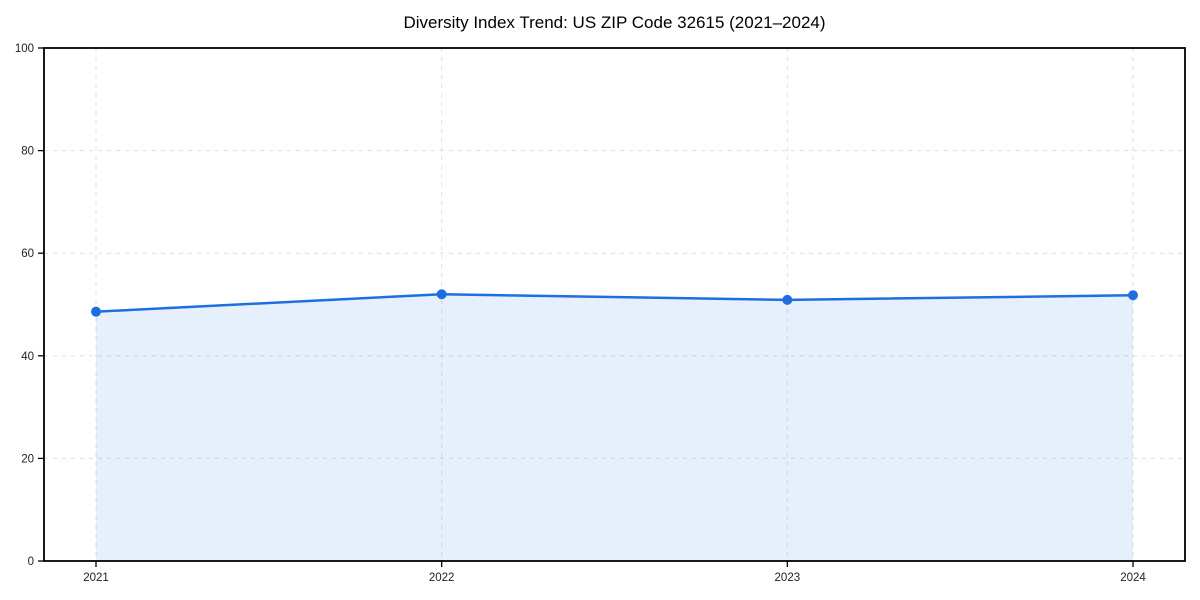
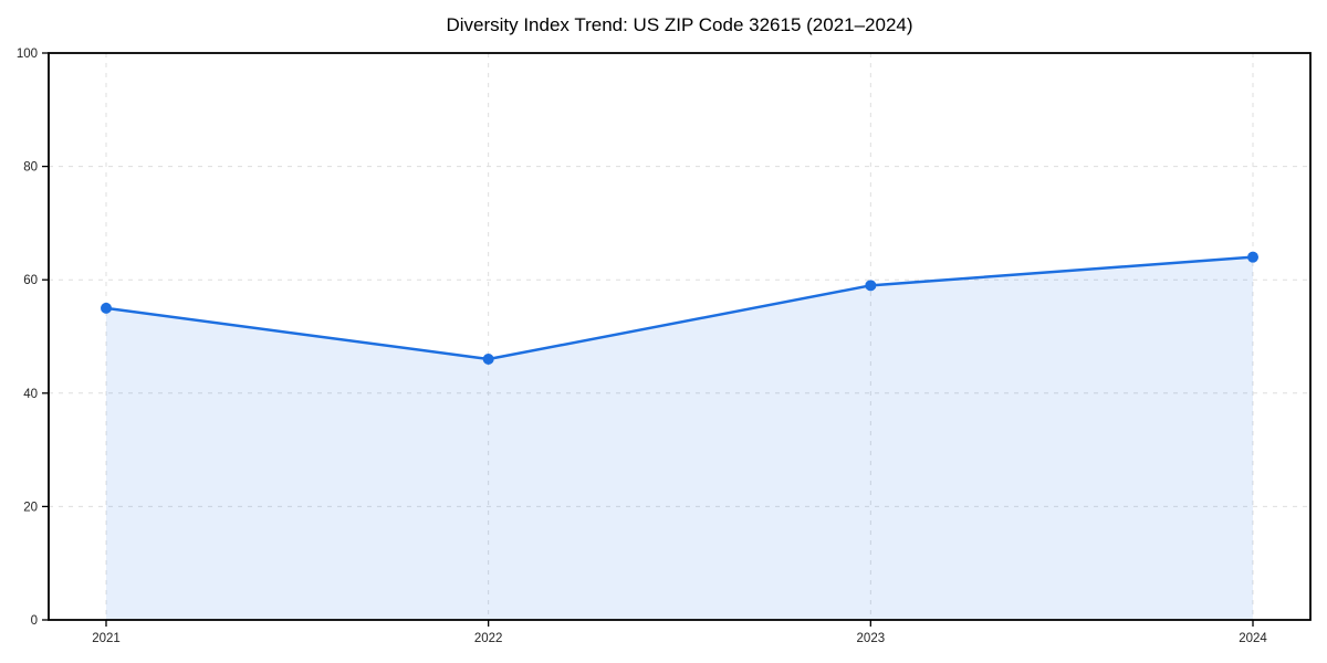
2021: 49 -> 55
2022: 52 -> 46
2023: 51 -> 59
2024: 52 -> 64
